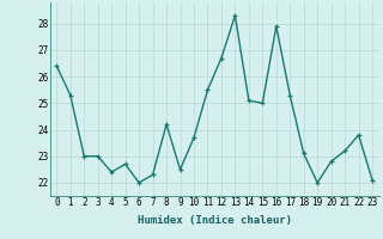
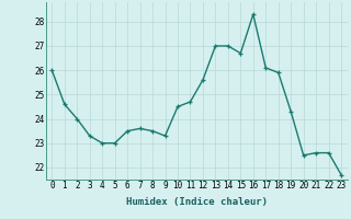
0: 26.4 -> 26.0
1: 25.3 -> 24.6
2: 23.0 -> 24.0
3: 23.0 -> 23.3
4: 22.4 -> 23.0
5: 22.7 -> 23.0
6: 22.0 -> 23.5
7: 22.3 -> 23.6
8: 24.2 -> 23.5
9: 22.5 -> 23.3
10: 23.7 -> 24.5
11: 25.5 -> 24.7
12: 26.7 -> 25.6
13: 28.3 -> 27.0
14: 25.1 -> 27.0
15: 25.0 -> 26.7
16: 27.9 -> 28.3
17: 25.3 -> 26.1
18: 23.1 -> 25.9
19: 22.0 -> 24.3
20: 22.8 -> 22.5
21: 23.2 -> 22.6
22: 23.8 -> 22.6
23: 22.1 -> 21.7
